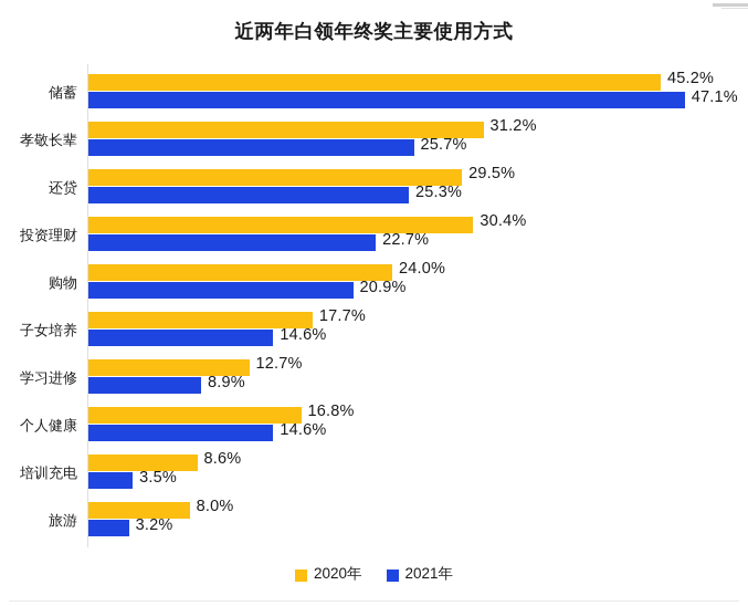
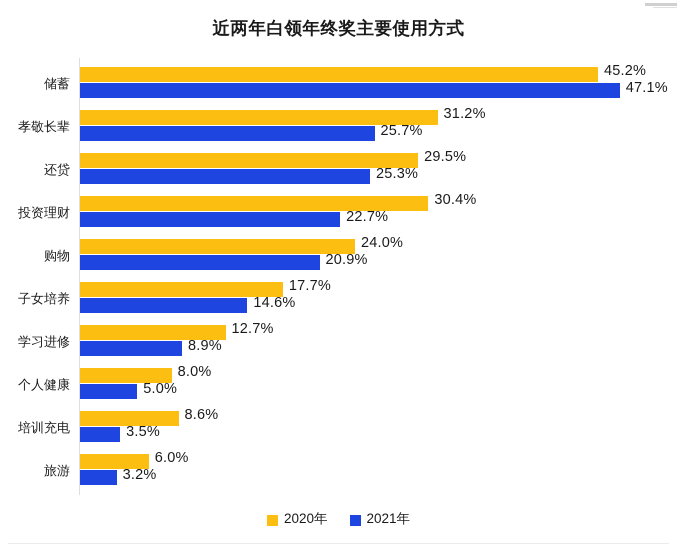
2020年/个人健康: 16.8% -> 8.0%
2021年/个人健康: 14.6% -> 5.0%
2020年/旅游: 8.0% -> 6.0%
